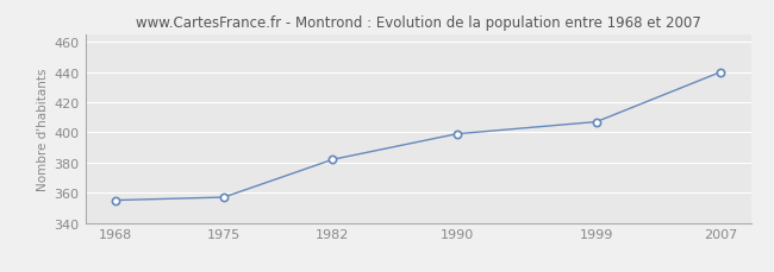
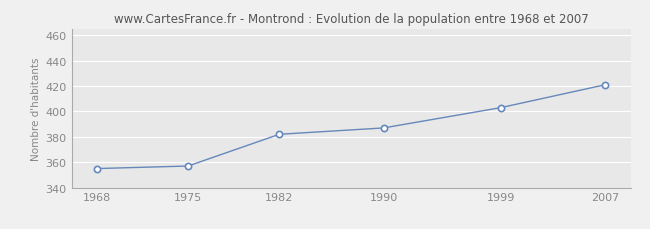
1990: 399 -> 387
1999: 407 -> 403
2007: 440 -> 421
